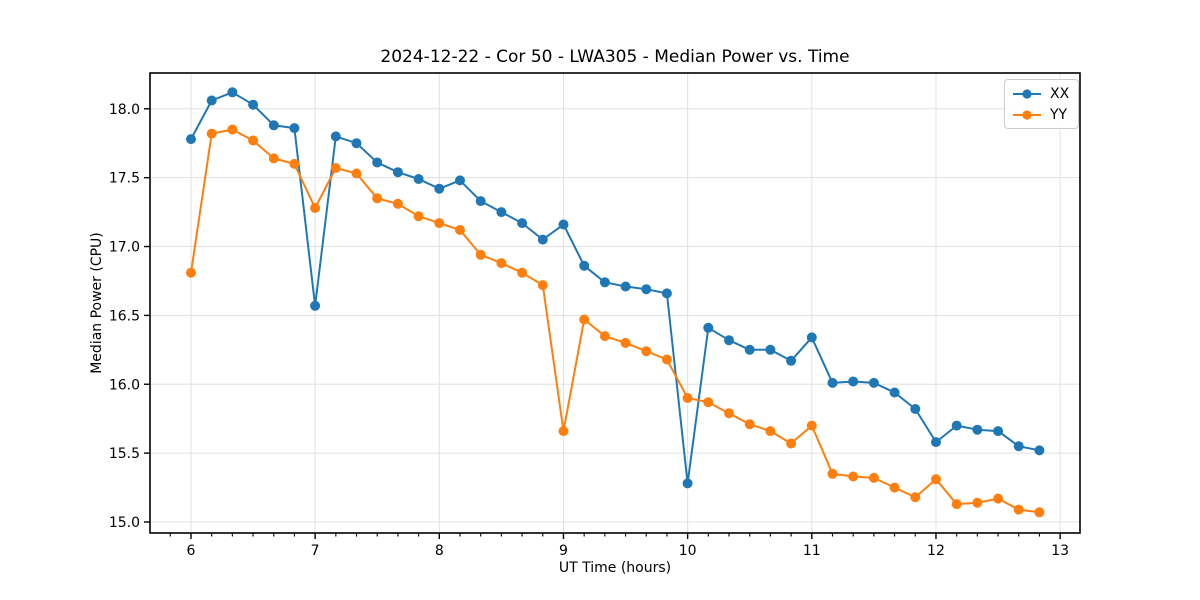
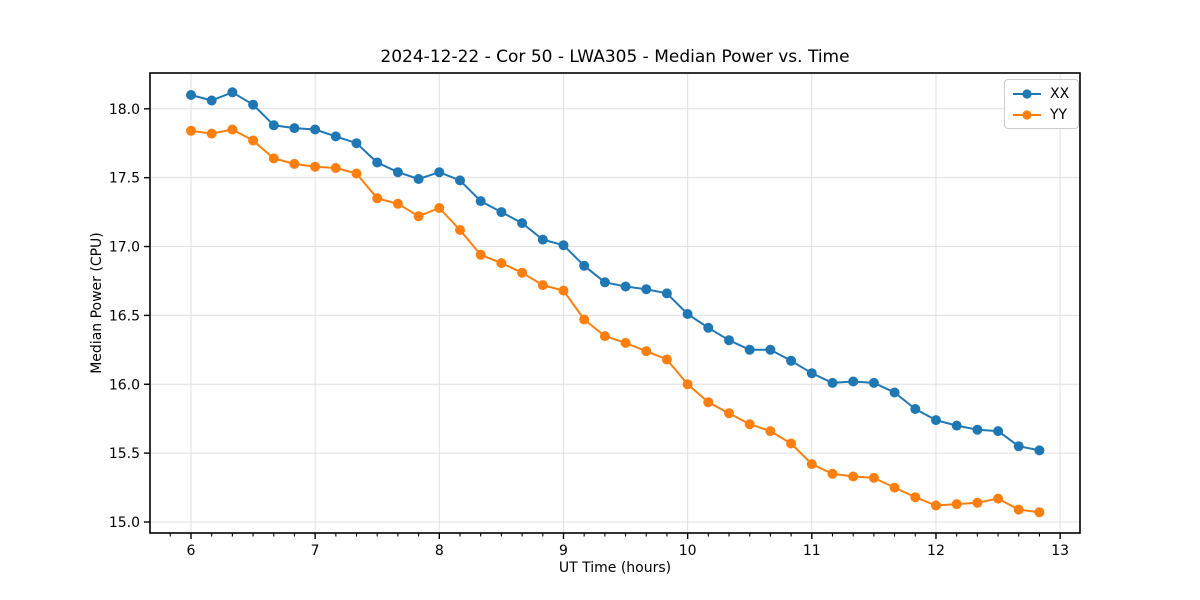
XX/6: 17.78 -> 18.10
YY/6: 16.81 -> 17.84
XX/7: 16.57 -> 17.85
YY/7: 17.28 -> 17.58
XX/8: 17.42 -> 17.54
YY/8: 17.17 -> 17.28
XX/9: 17.16 -> 17.01
YY/9: 15.66 -> 16.68
XX/10: 15.28 -> 16.51
YY/10: 15.90 -> 16.00
XX/11: 16.34 -> 16.08
YY/11: 15.70 -> 15.42
XX/12: 15.58 -> 15.74
YY/12: 15.31 -> 15.12
